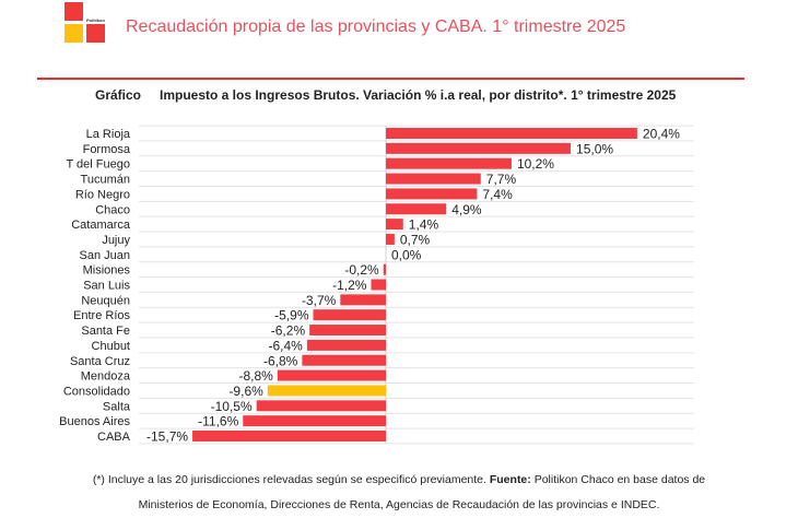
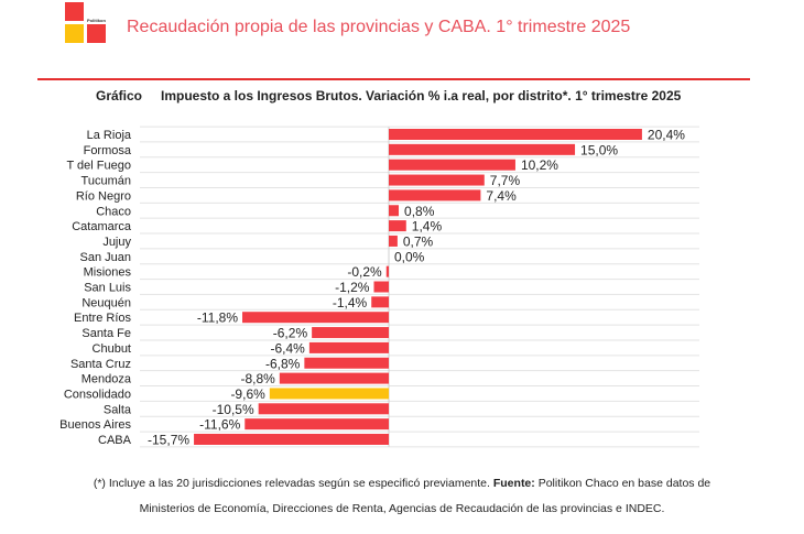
Chaco: 4,9% -> 0,8%
Neuquén: -3,7% -> -1,4%
Entre Ríos: -5,9% -> -11,8%
